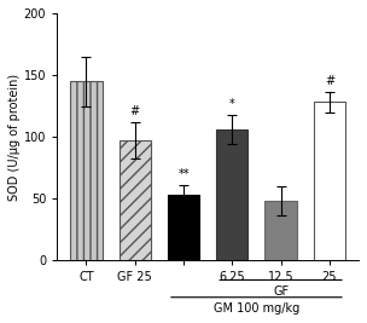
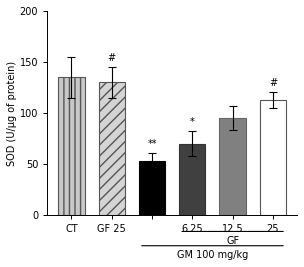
CT: 145 -> 135
GF 25: 97 -> 130
6.25: 106 -> 70
12.5: 48 -> 95
25: 128 -> 113
